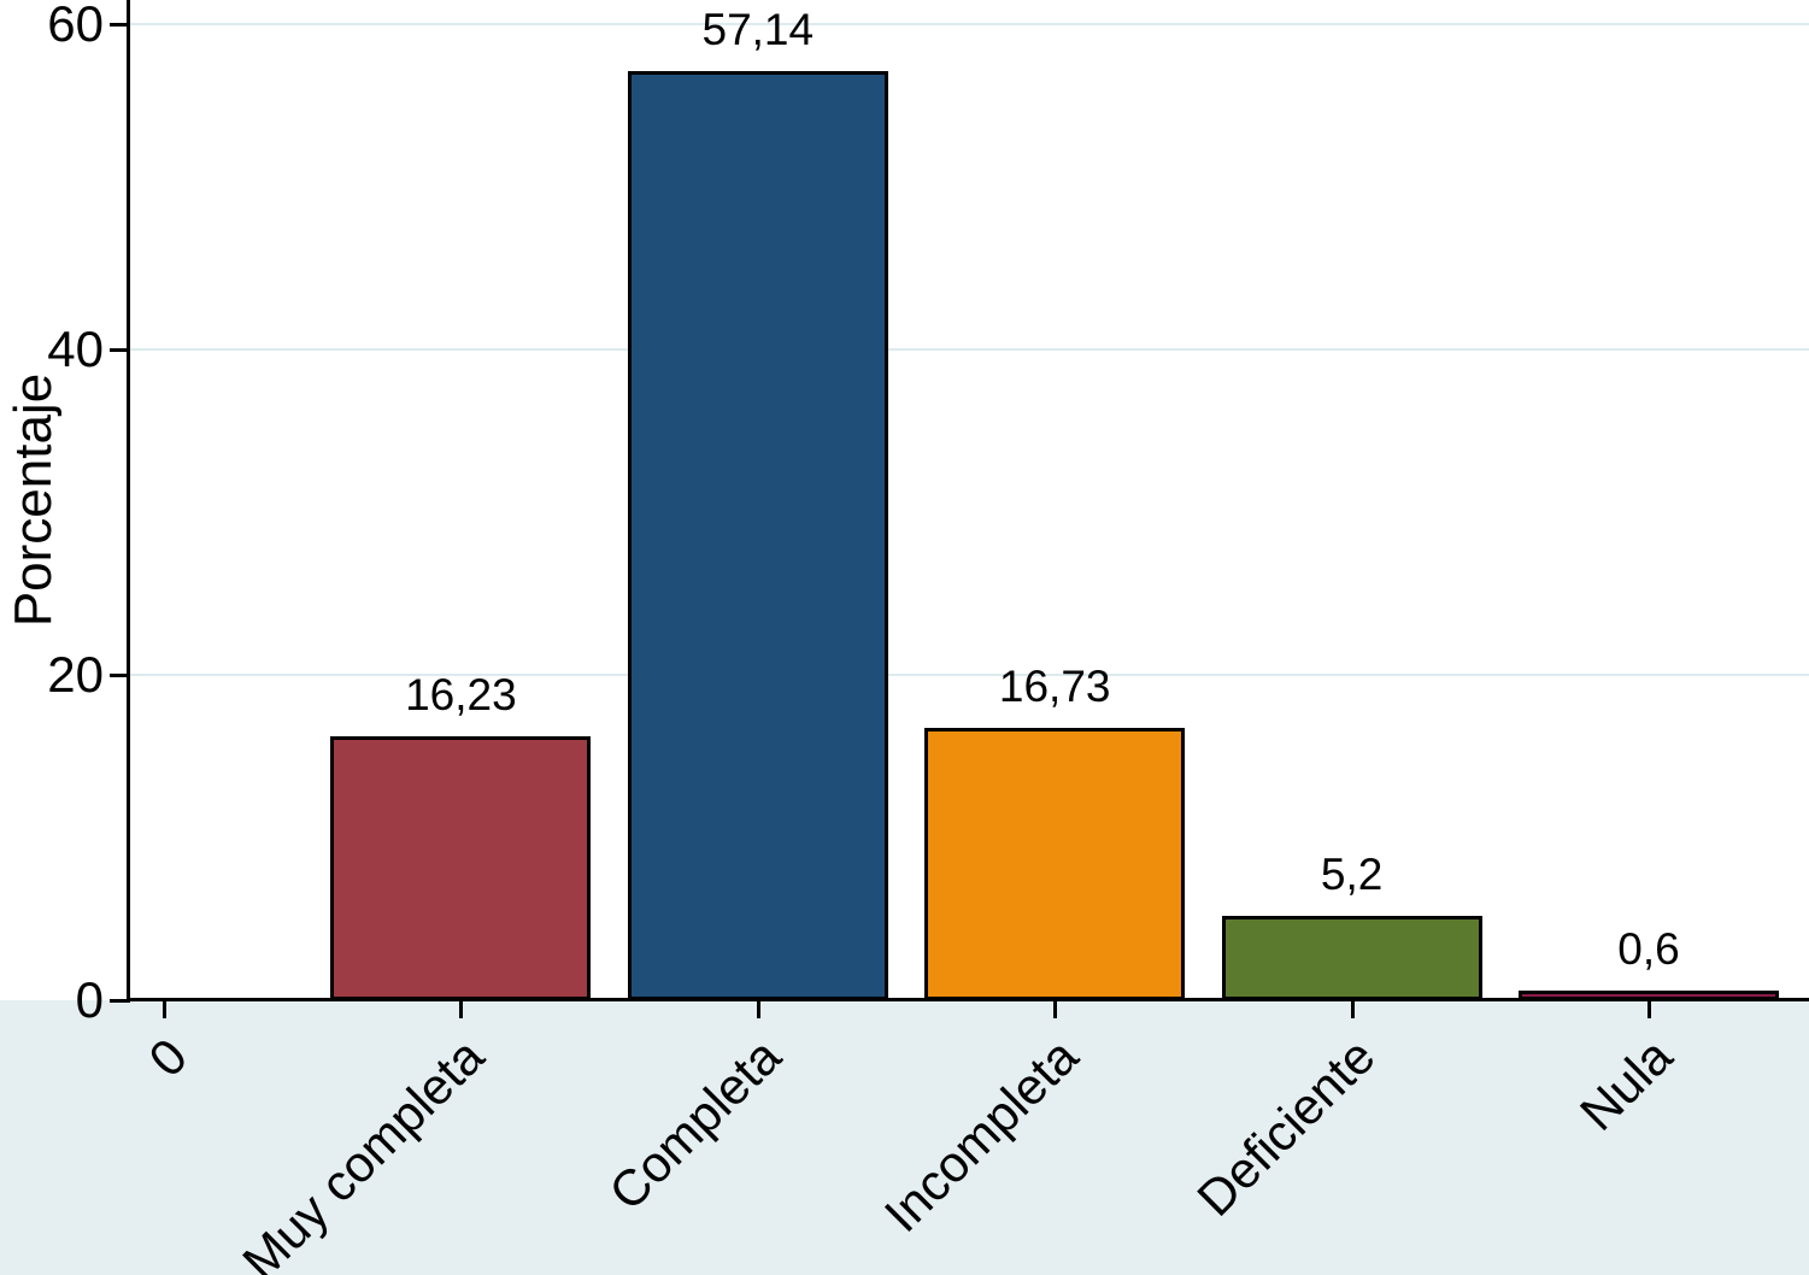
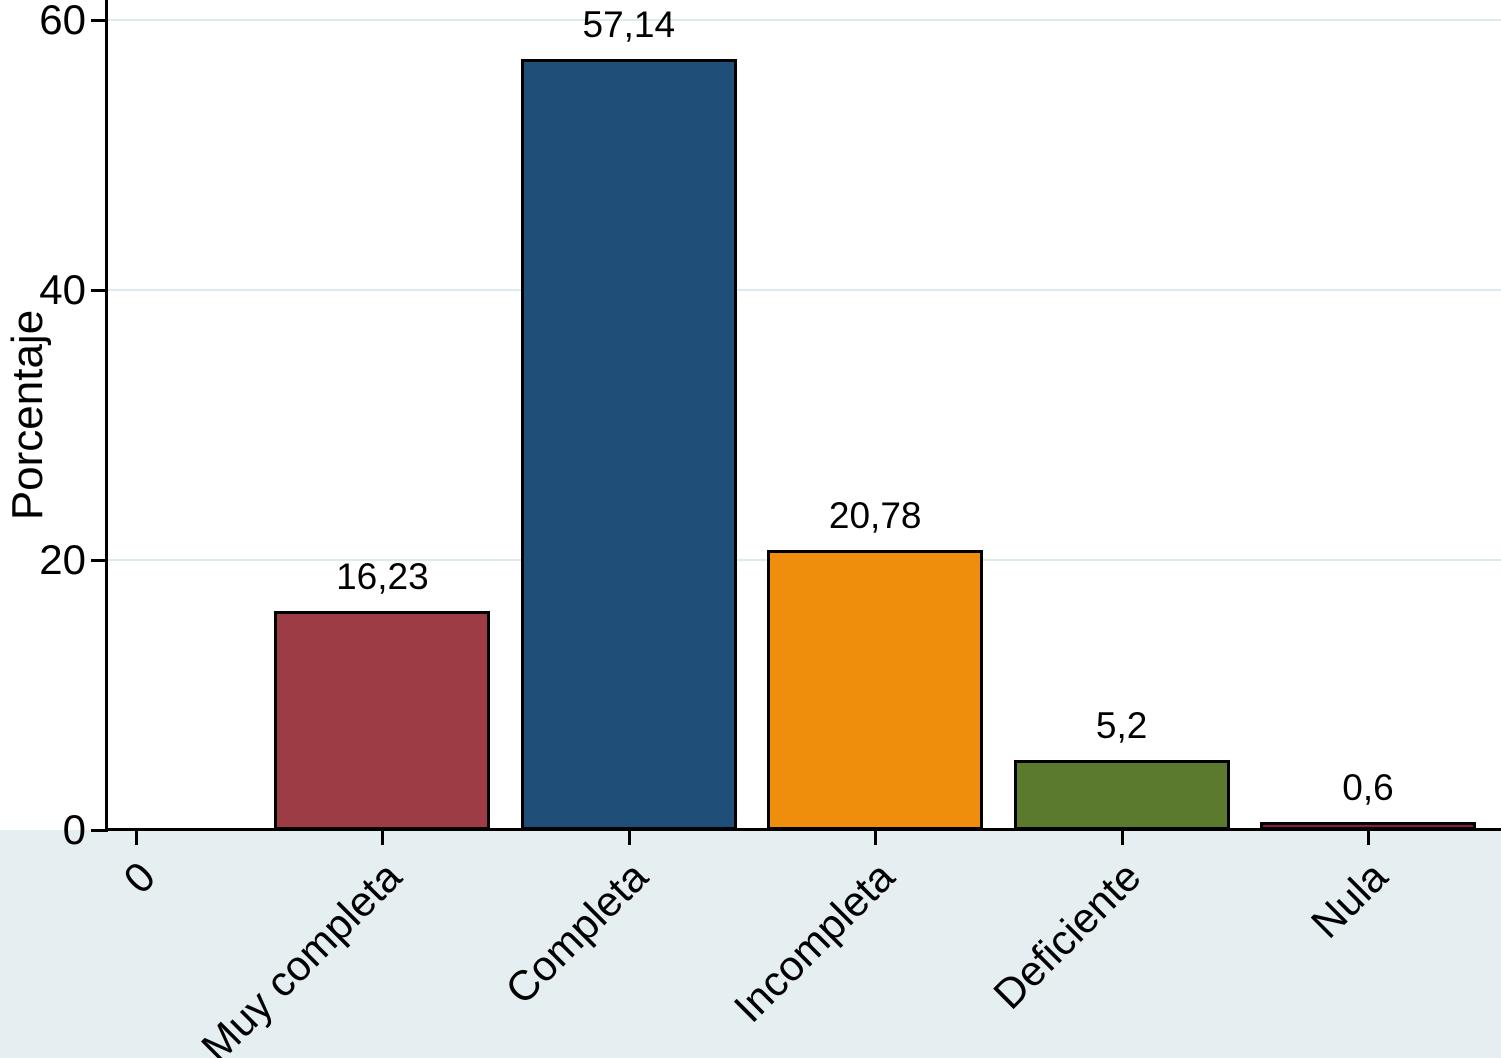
Incompleta: 16,73 -> 20,78
